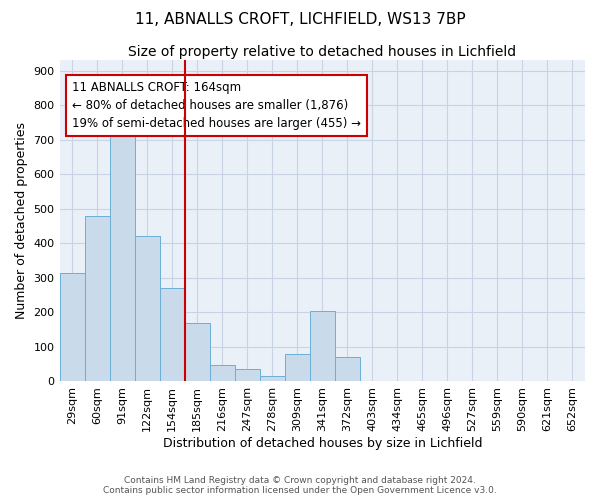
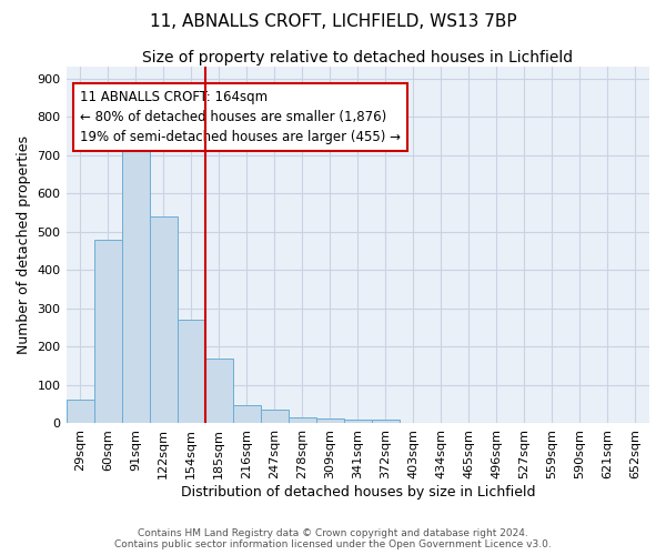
29sqm: 315 -> 62
122sqm: 420 -> 541
309sqm: 80 -> 13
341sqm: 205 -> 10
372sqm: 70 -> 10
